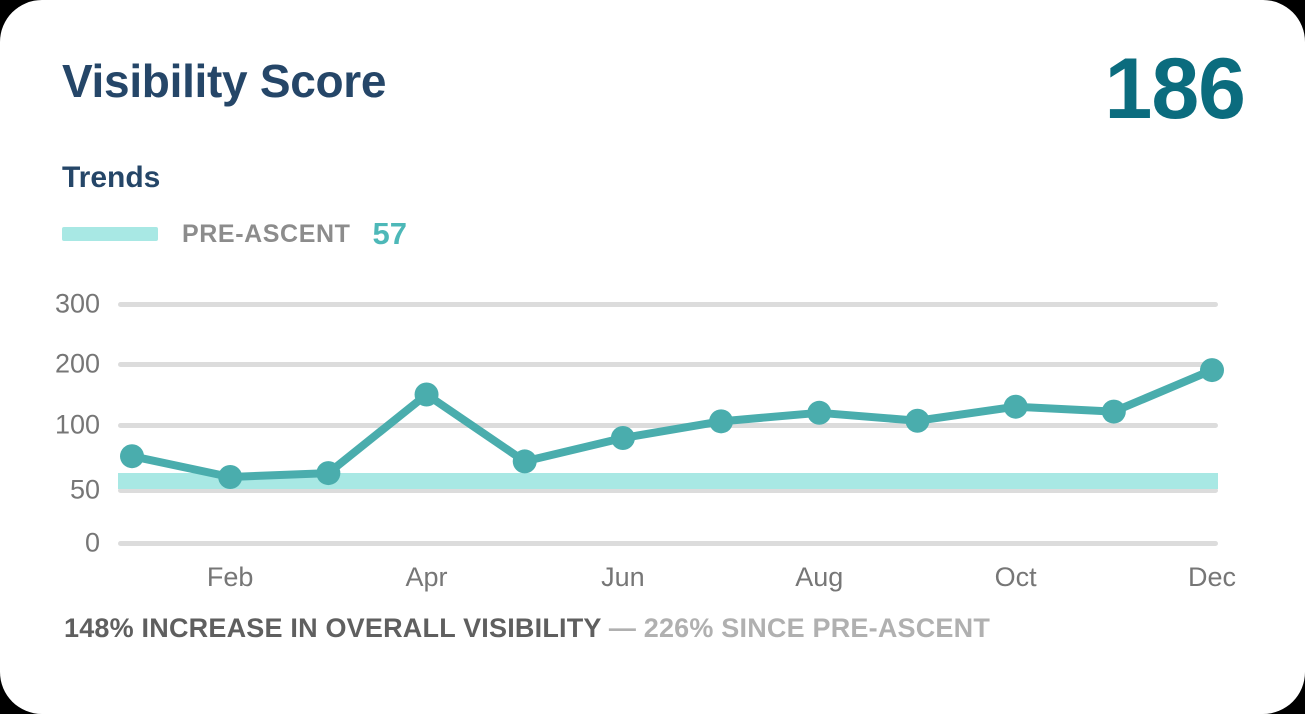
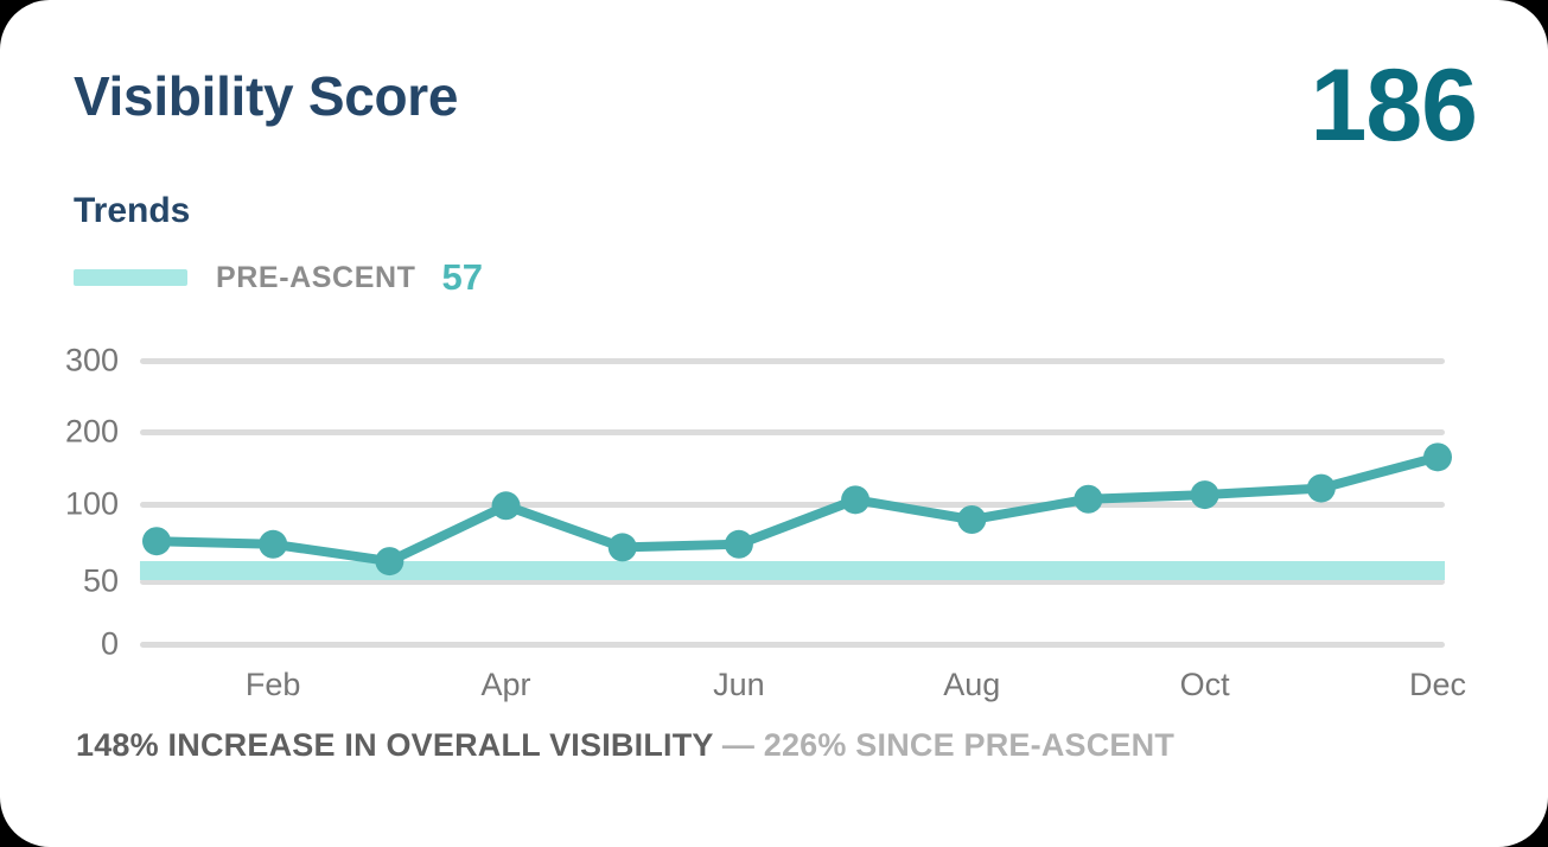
Feb: 60 -> 70
Apr: 150 -> 100
Jun: 90 -> 70
Aug: 120 -> 90
Oct: 130 -> 110
Dec: 190 -> 160
